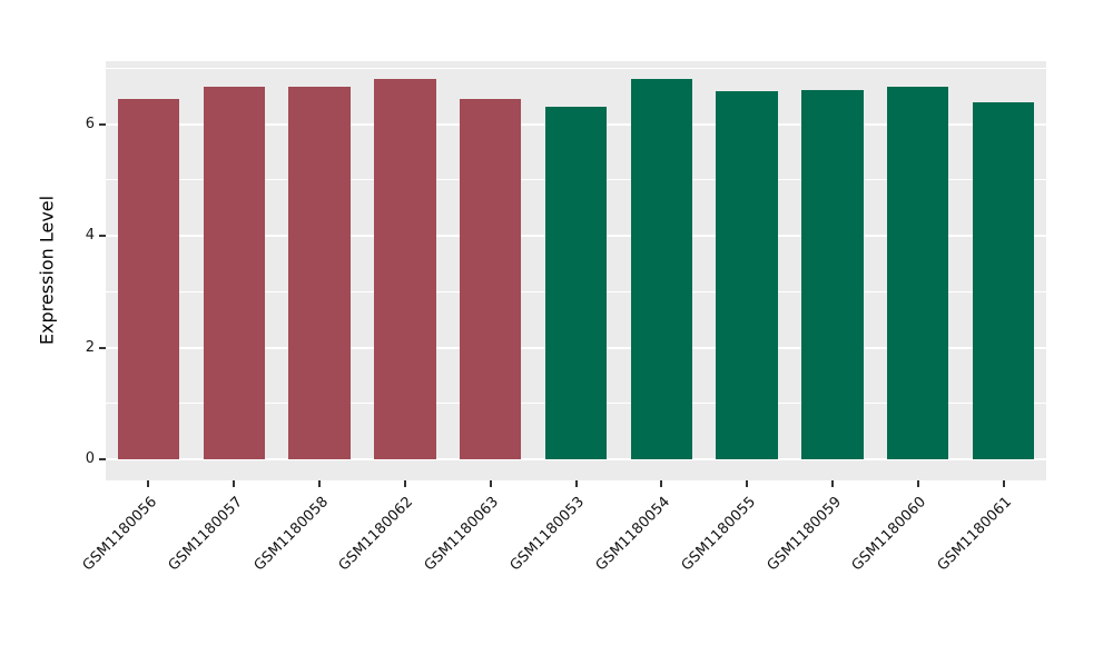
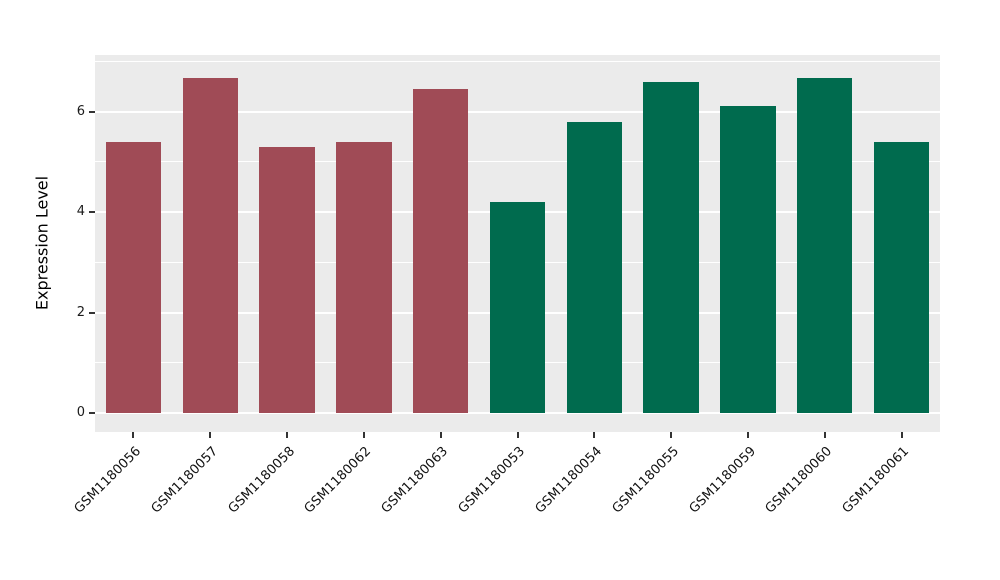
GSM1180056: 6.5 -> 5.4
GSM1180058: 6.7 -> 5.3
GSM1180062: 6.8 -> 5.4
GSM1180053: 6.3 -> 4.2
GSM1180054: 6.8 -> 5.8
GSM1180059: 6.6 -> 6.1
GSM1180061: 6.4 -> 5.4
